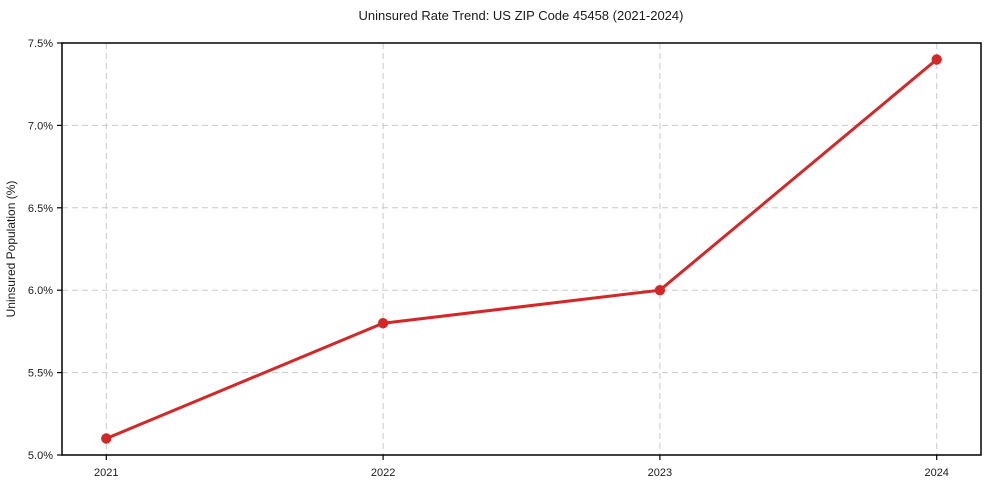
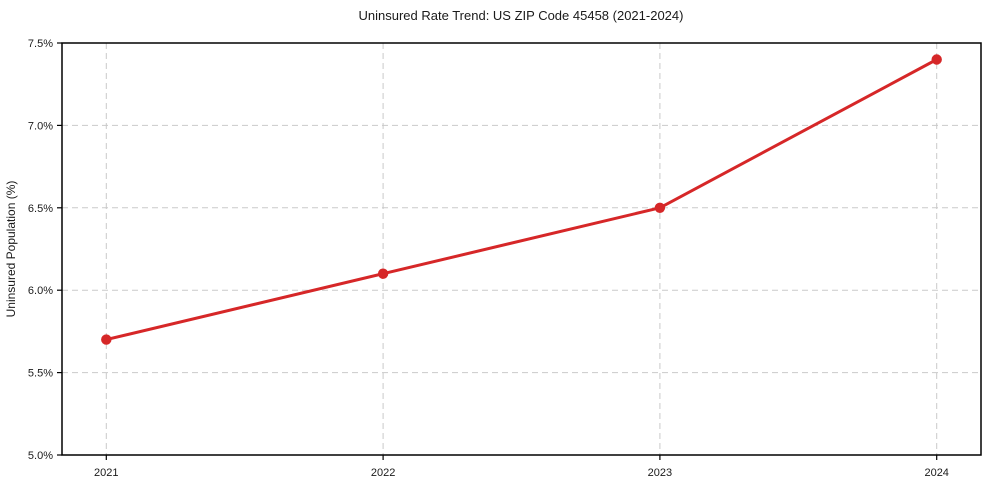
2021: 5.1% -> 5.7%
2022: 5.8% -> 6.1%
2023: 6.0% -> 6.5%
